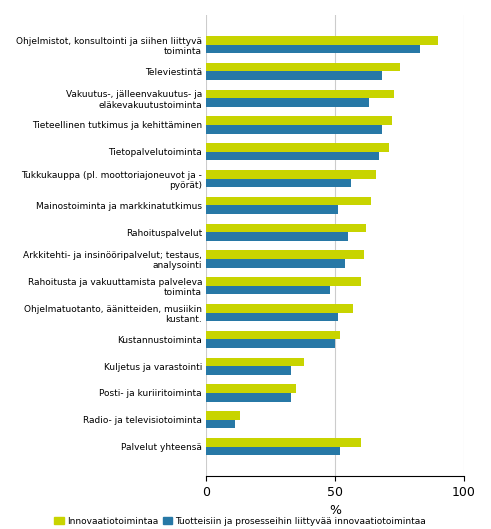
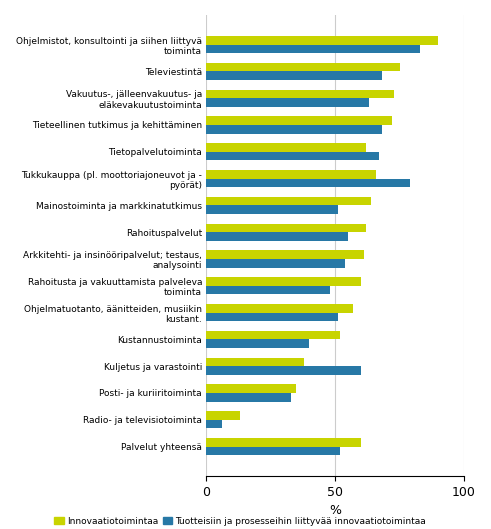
Innovaatiotoimintaa/Tietopalvelutoiminta: 71 -> 62
Tuotteisiin ja prosesseihin liittyvää innovaatiotoimintaa/Tukkukauppa (pl. moottoriajoneuvot ja - pyörät): 56 -> 79
Tuotteisiin ja prosesseihin liittyvää innovaatiotoimintaa/Kustannustoiminta: 50 -> 40
Tuotteisiin ja prosesseihin liittyvää innovaatiotoimintaa/Kuljetus ja varastointi: 33 -> 60
Tuotteisiin ja prosesseihin liittyvää innovaatiotoimintaa/Radio- ja televisiotoiminta: 11 -> 6
